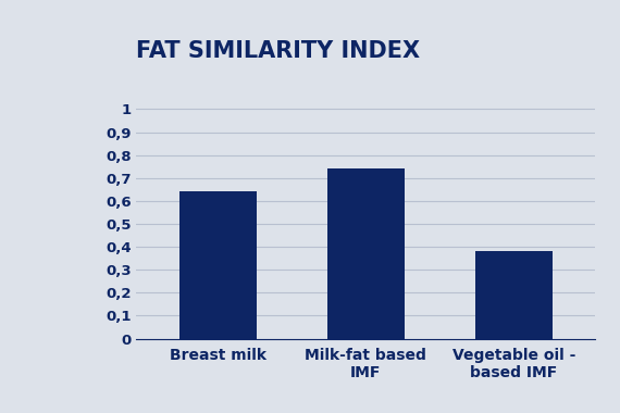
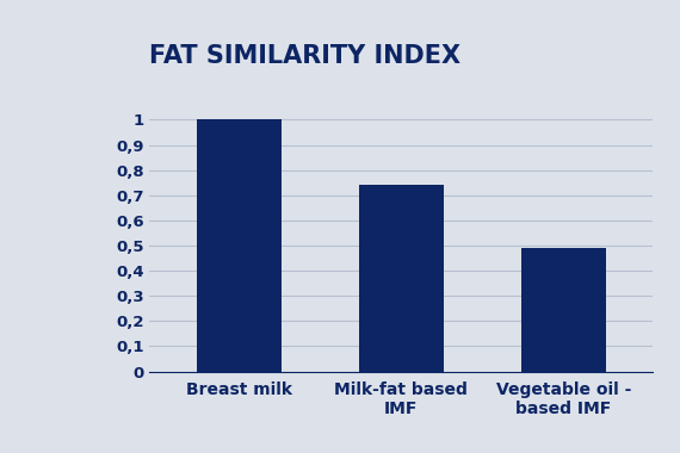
Breast milk: 0,64 -> 1,00
Vegetable oil - based IMF: 0,38 -> 0,49
